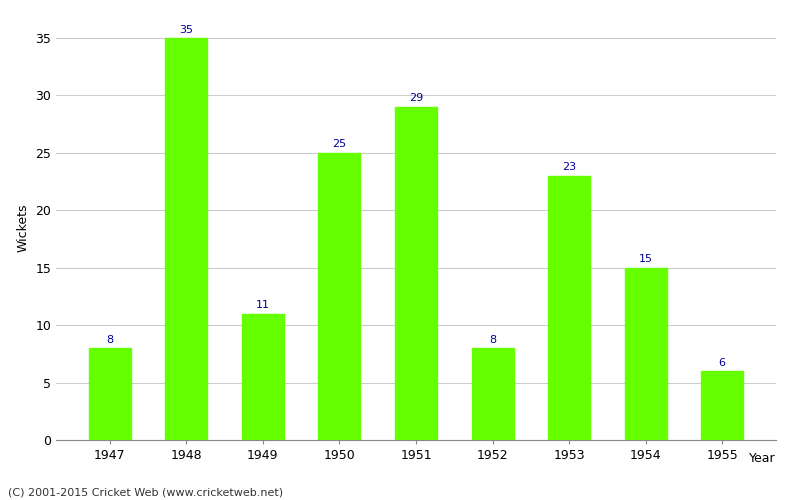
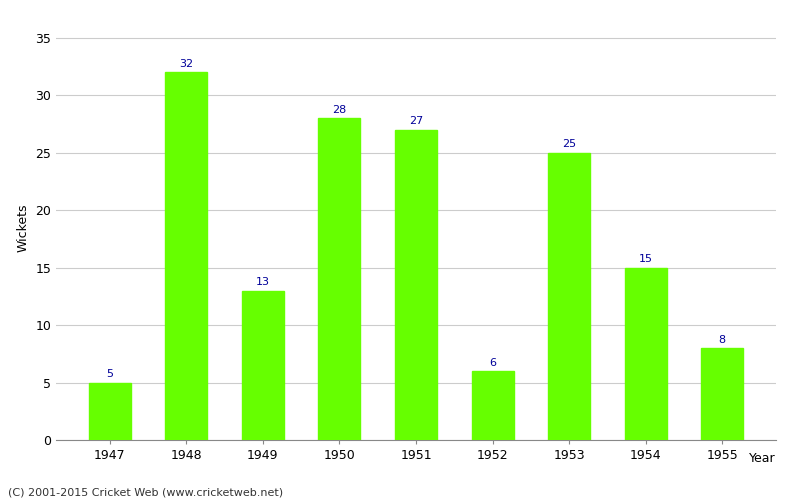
1947: 8 -> 5
1948: 35 -> 32
1949: 11 -> 13
1950: 25 -> 28
1951: 29 -> 27
1952: 8 -> 6
1953: 23 -> 25
1955: 6 -> 8
